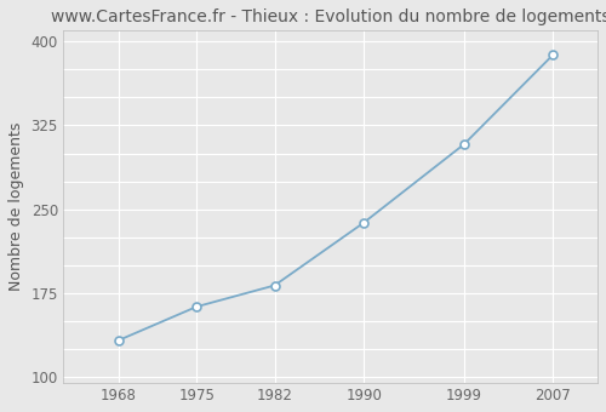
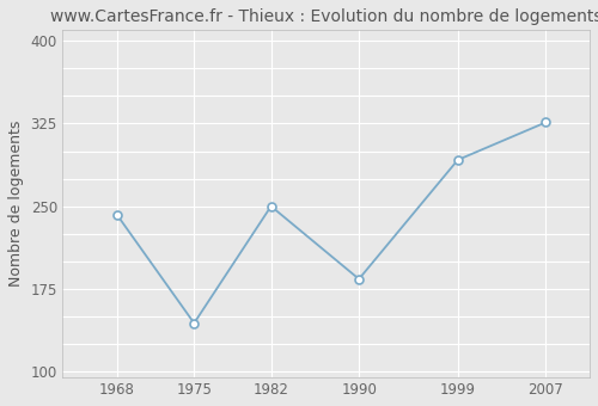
1968: 133 -> 242
1975: 163 -> 144
1982: 182 -> 250
1990: 238 -> 184
1999: 308 -> 292
2007: 388 -> 326
